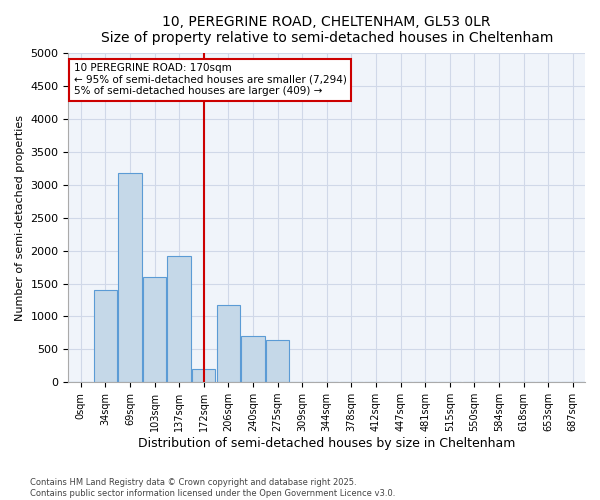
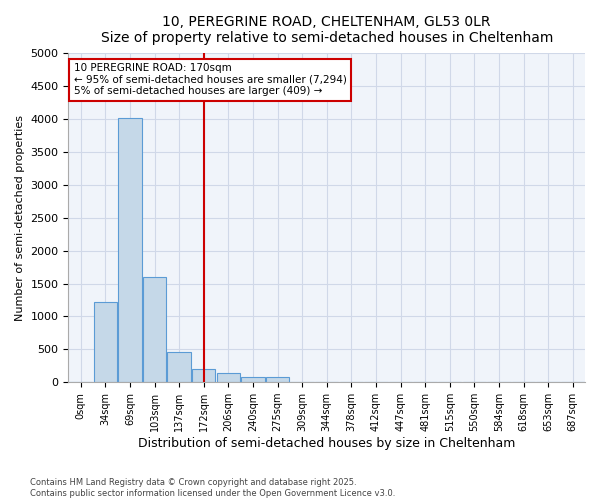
34sqm: 1400 -> 1220
69sqm: 3180 -> 4020
137sqm: 1920 -> 460
206sqm: 1180 -> 140
240sqm: 700 -> 80
275sqm: 640 -> 80
